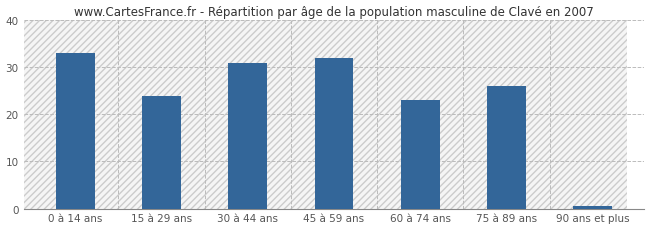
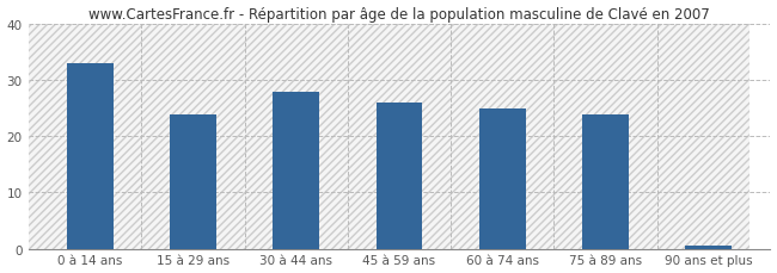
30 à 44 ans: 31.0 -> 28.0
45 à 59 ans: 32.0 -> 26.0
60 à 74 ans: 23.0 -> 25.0
75 à 89 ans: 26.0 -> 24.0
